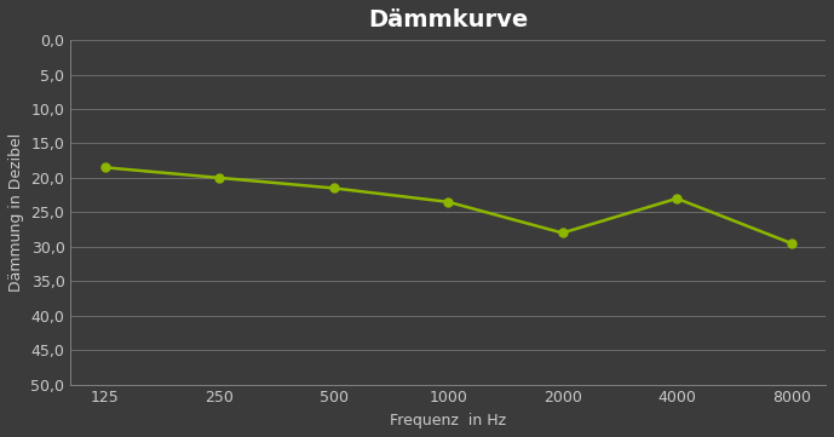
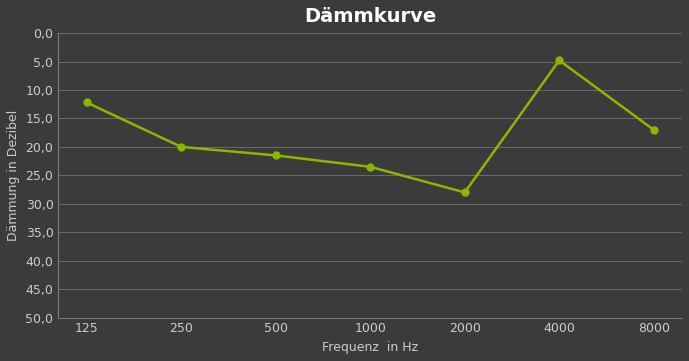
125: 18,5 -> 12,2
4000: 23,0 -> 4,8
8000: 29,5 -> 17,0
